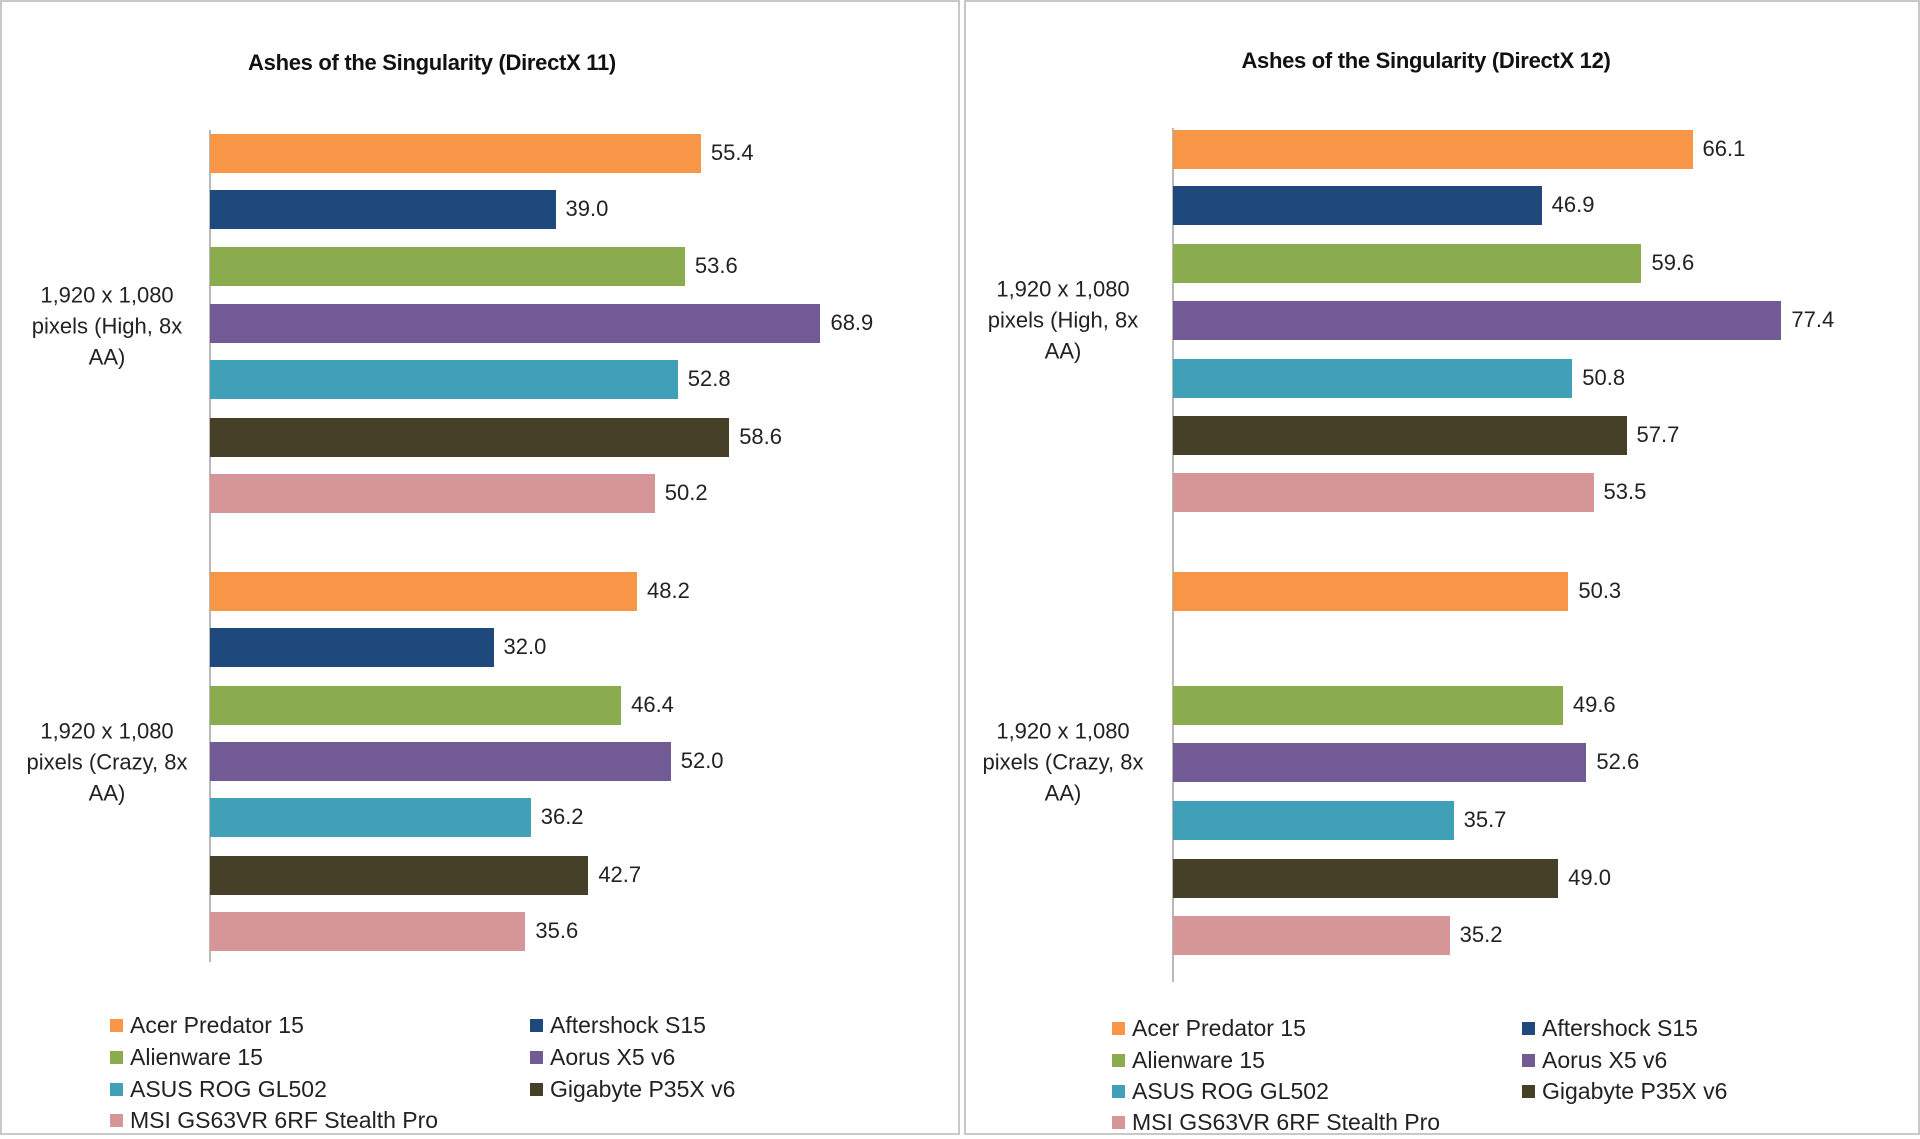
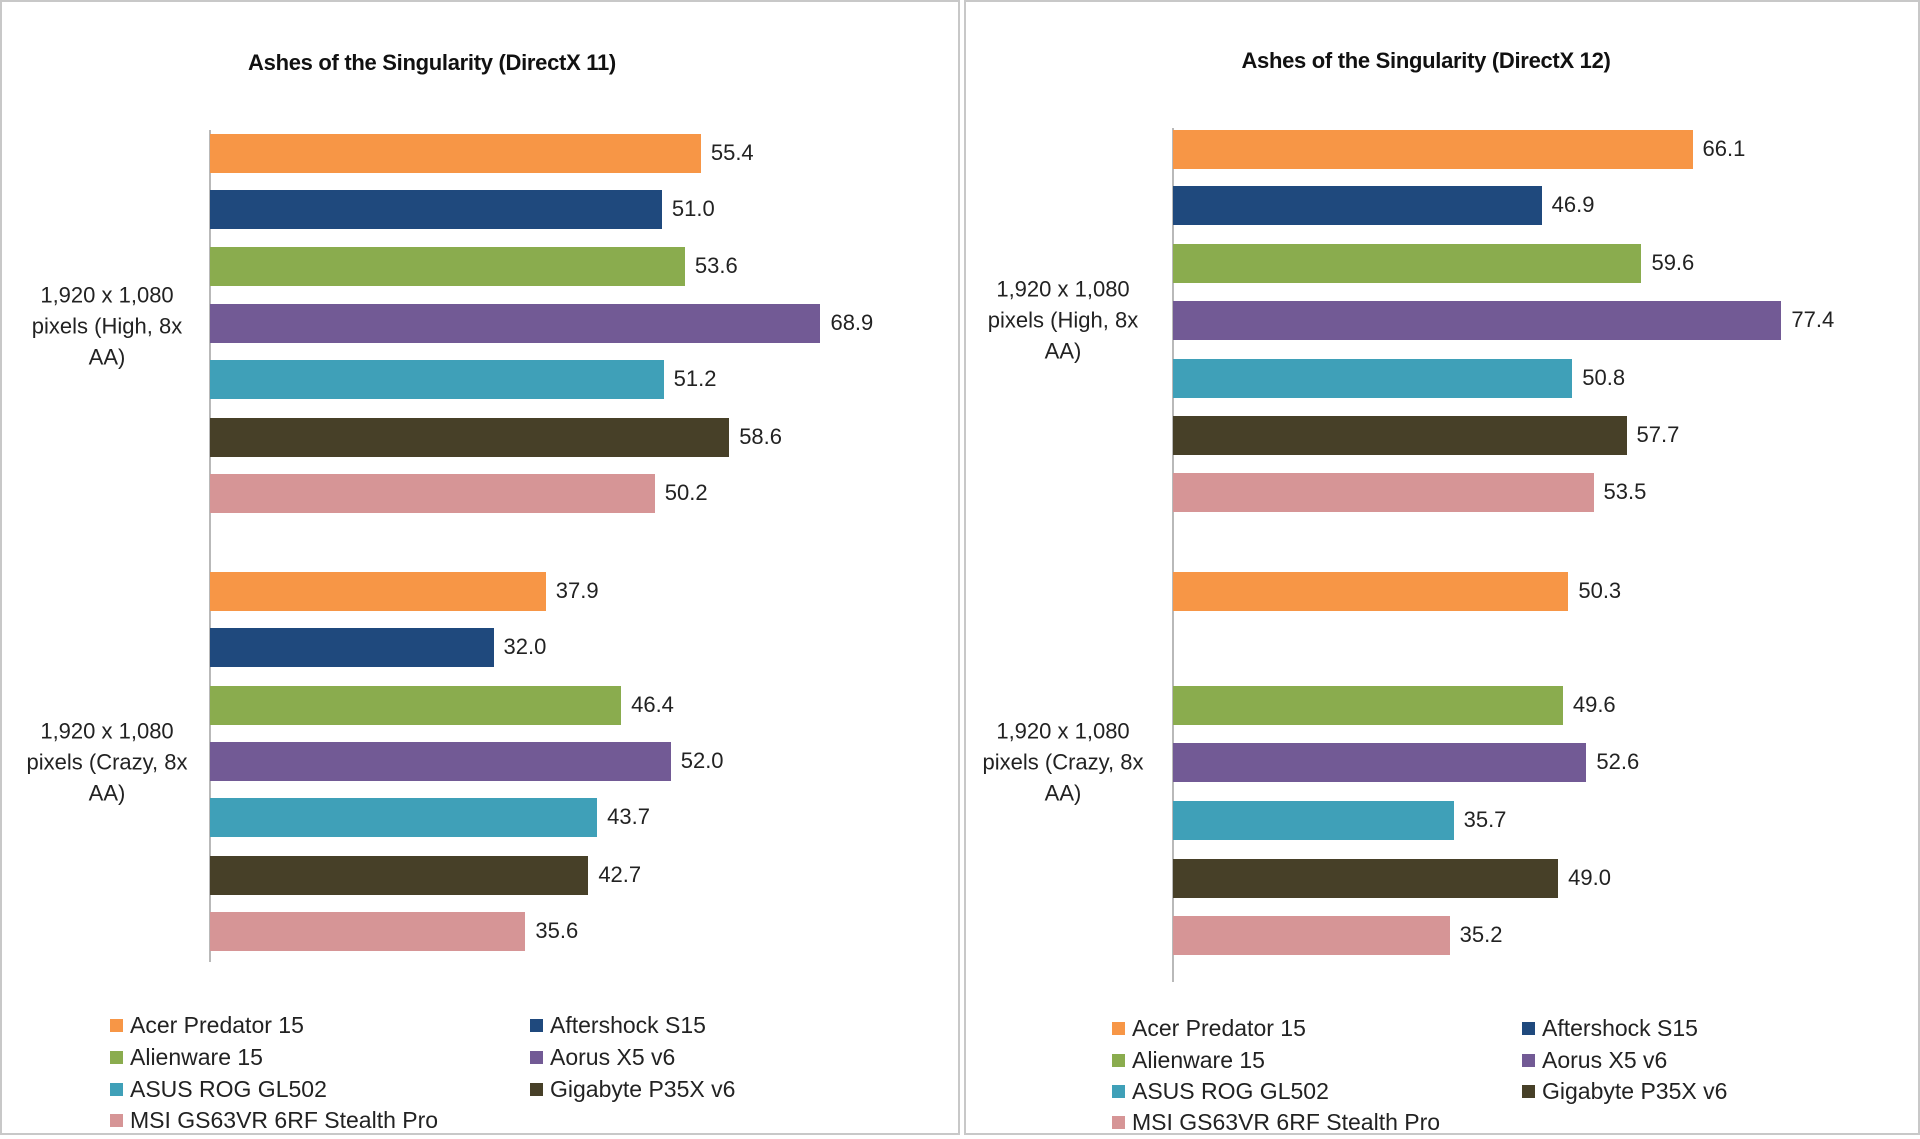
Ashes of the Singularity (DirectX 11)/Aftershock S15/1,920 x 1,080 pixels (High, 8x AA): 39.0 -> 51.0
Ashes of the Singularity (DirectX 11)/ASUS ROG GL502/1,920 x 1,080 pixels (High, 8x AA): 52.8 -> 51.2
Ashes of the Singularity (DirectX 11)/Acer Predator 15/1,920 x 1,080 pixels (Crazy, 8x AA): 48.2 -> 37.9
Ashes of the Singularity (DirectX 11)/ASUS ROG GL502/1,920 x 1,080 pixels (Crazy, 8x AA): 36.2 -> 43.7
